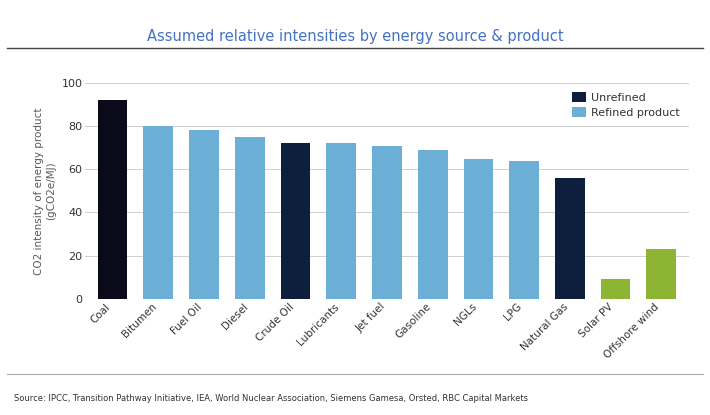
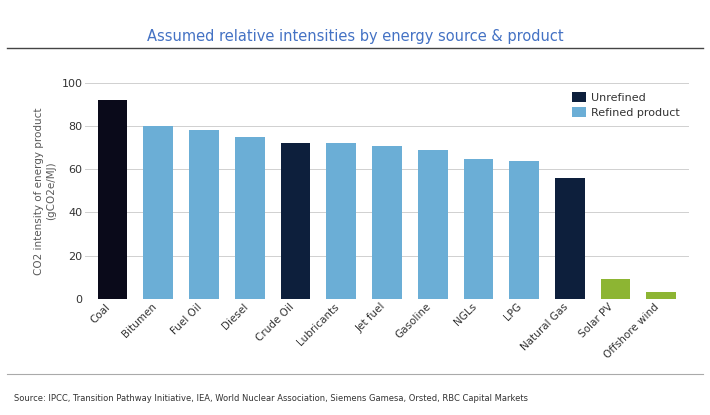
Offshore wind: 23 -> 3
